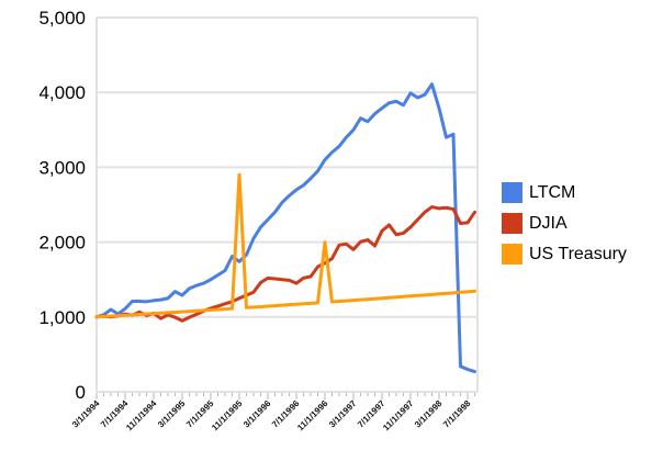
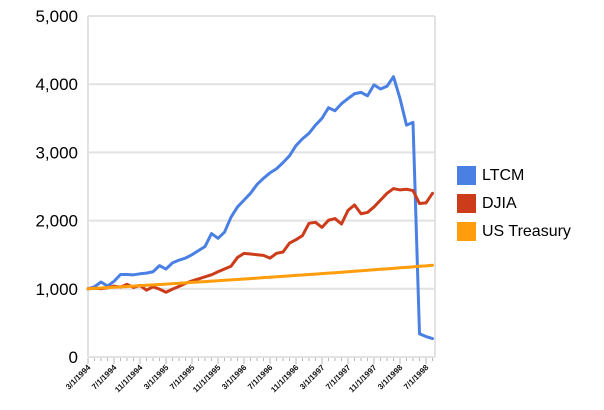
US Treasury/11/1/1995: 2900 -> 1100
US Treasury/11/1/1996: 2000 -> 1200
